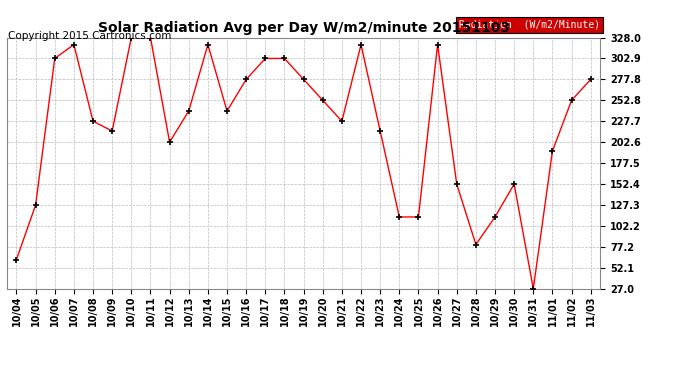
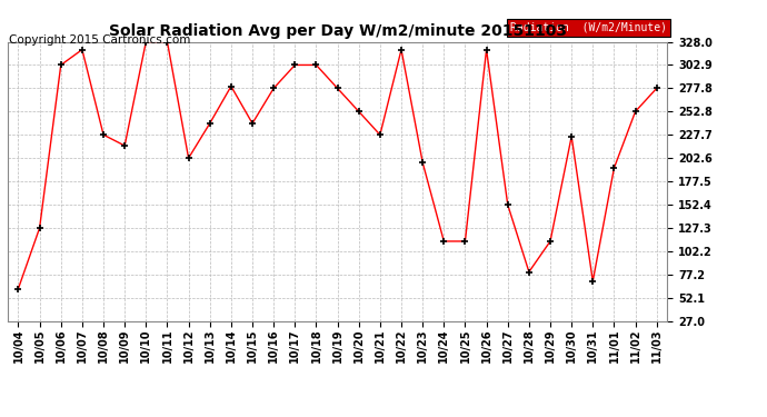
10/14: 320 -> 280
10/23: 216 -> 198
10/30: 152 -> 226
10/31: 27 -> 70
